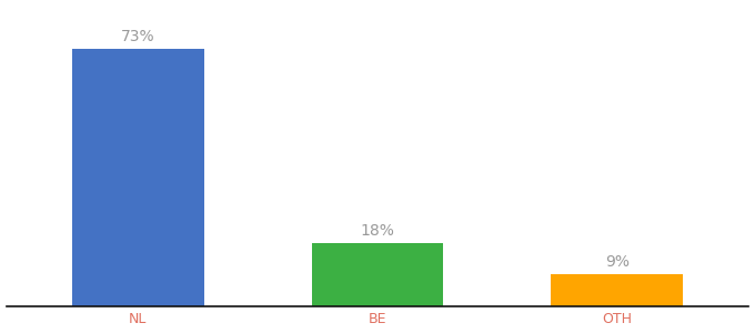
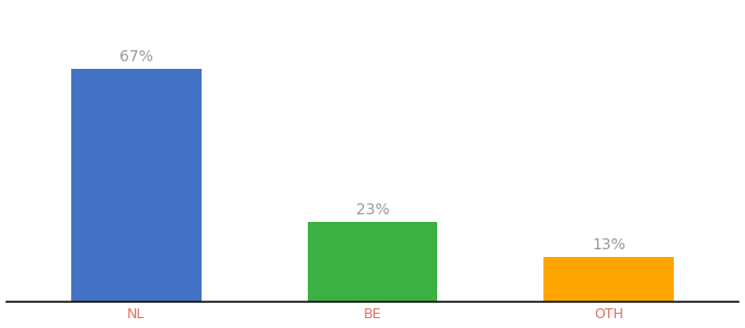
NL: 73% -> 67%
BE: 18% -> 23%
OTH: 9% -> 13%
